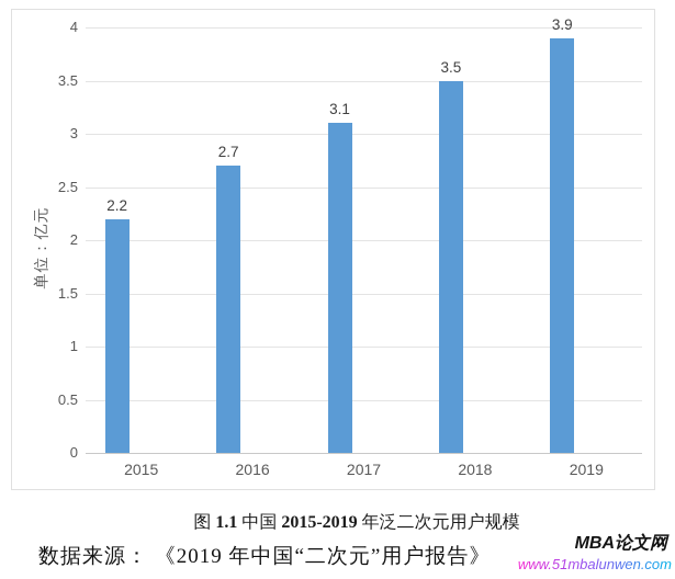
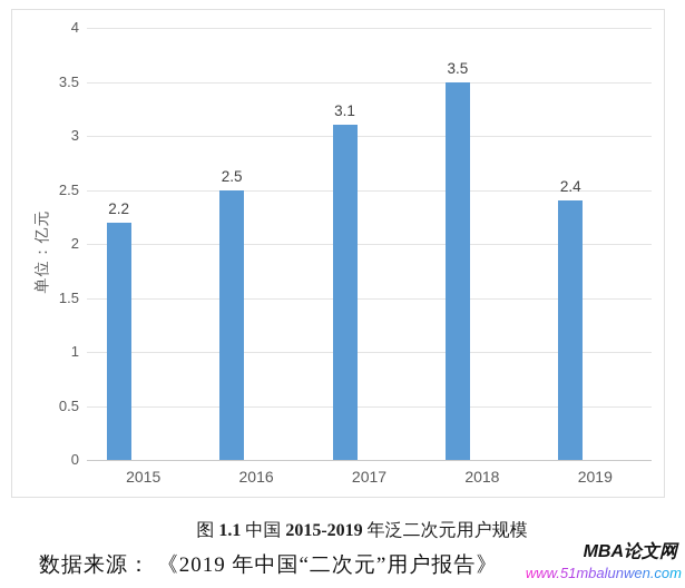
2016: 2.7 -> 2.5
2019: 3.9 -> 2.4
